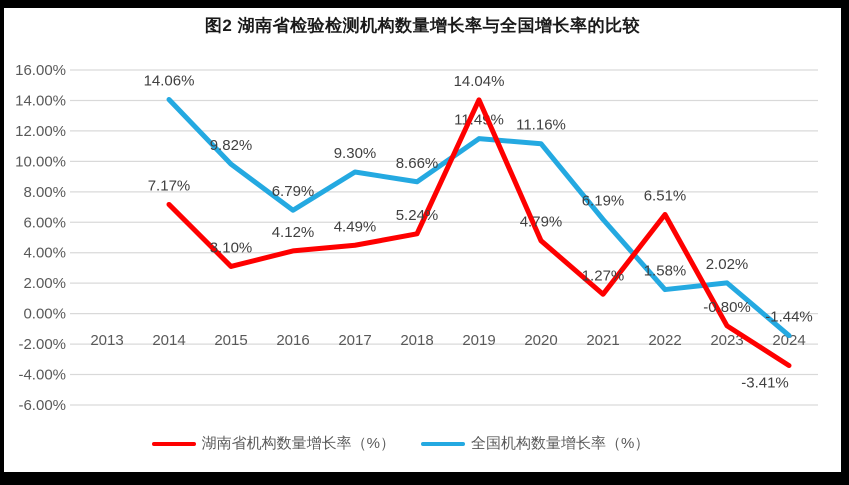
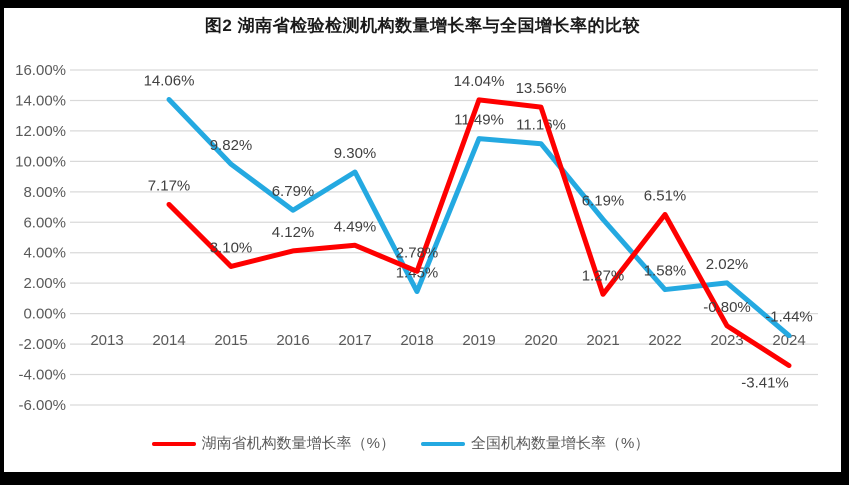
湖南省机构数量增长率（%）/2018: 5.24% -> 2.78%
全国机构数量增长率（%）/2018: 8.66% -> 1.45%
湖南省机构数量增长率（%）/2020: 4.79% -> 13.56%
